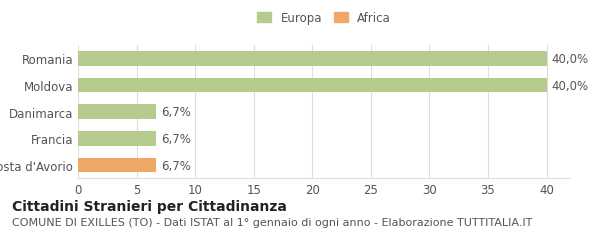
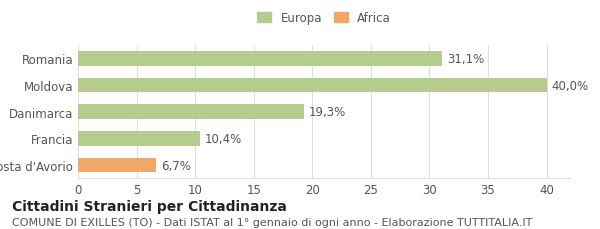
Romania: 40,0% -> 31,1%
Danimarca: 6,7% -> 19,3%
Francia: 6,7% -> 10,4%
